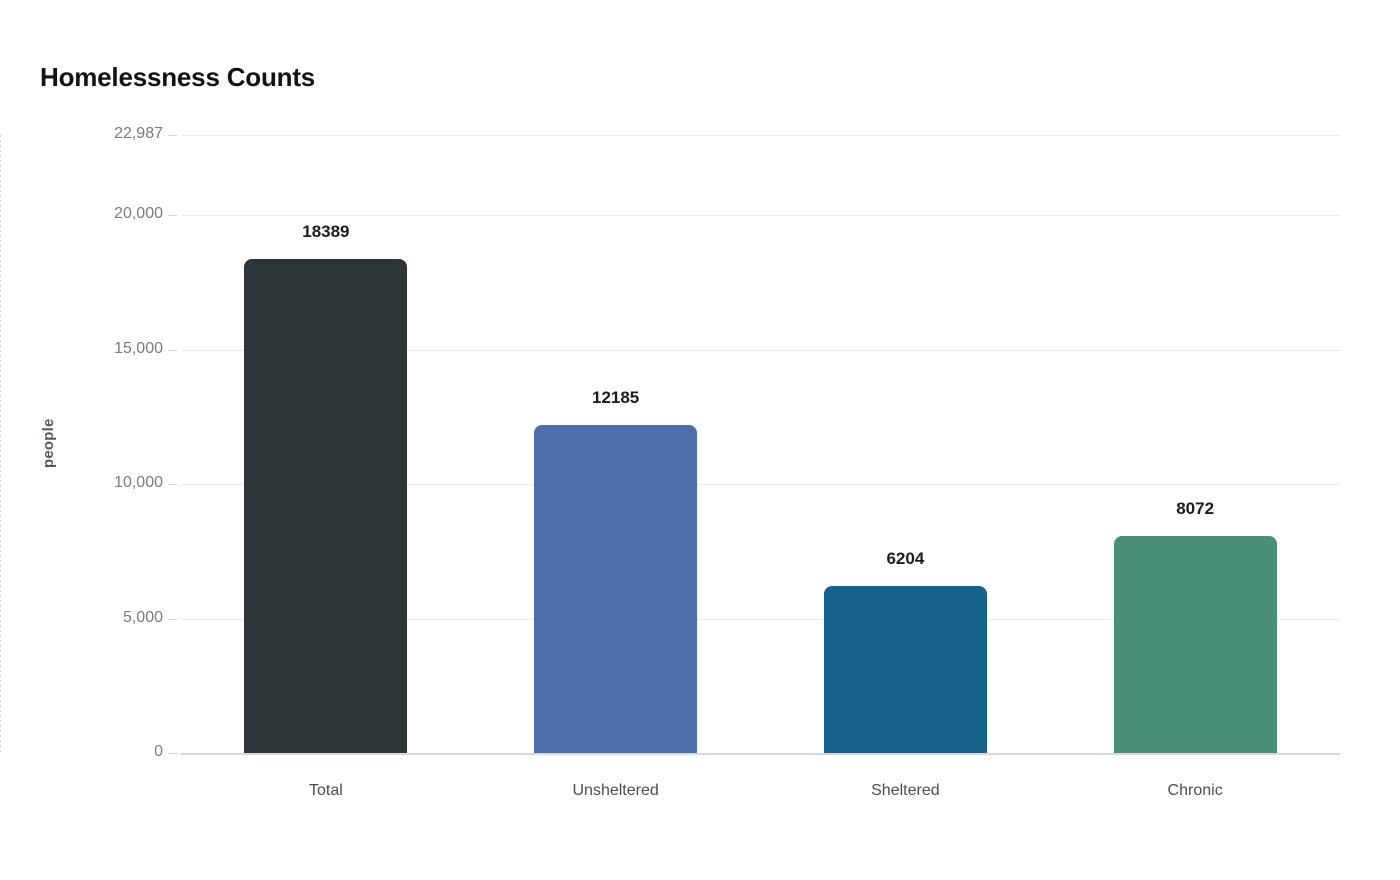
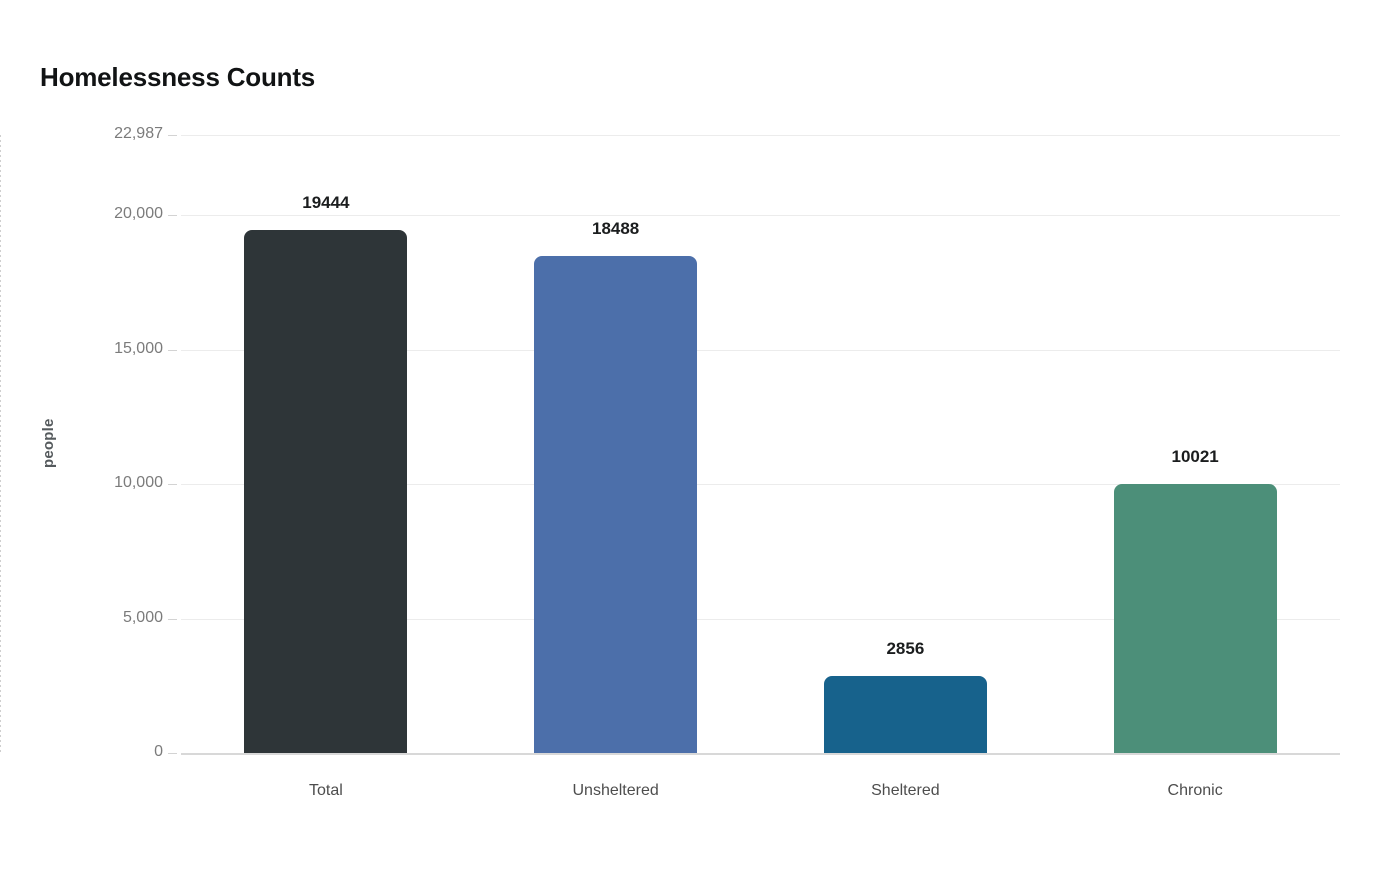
Total: 18389 -> 19444
Unsheltered: 12185 -> 18488
Sheltered: 6204 -> 2856
Chronic: 8072 -> 10021
